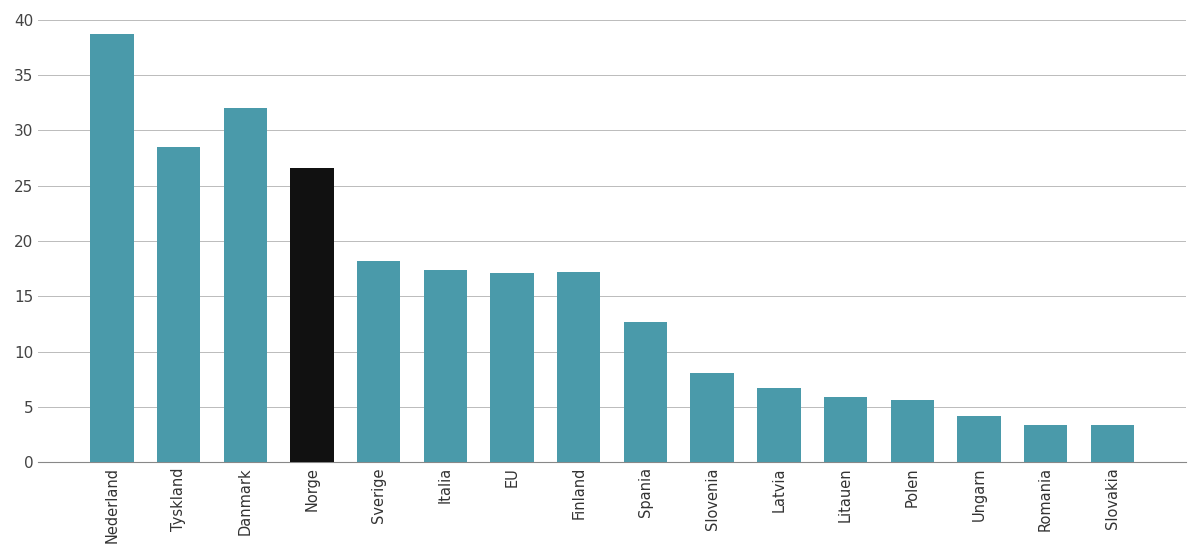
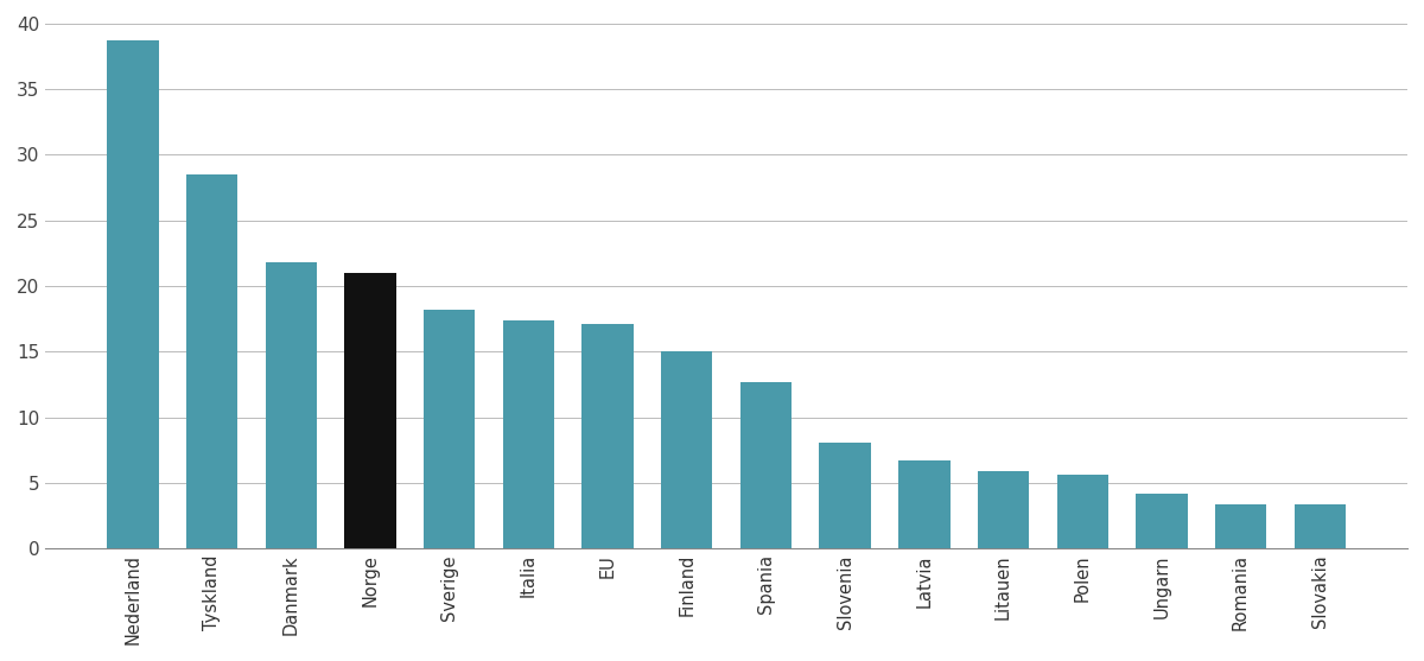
Danmark: 32.0 -> 21.8
Norge: 26.6 -> 21.0
Finland: 17.2 -> 15.0
